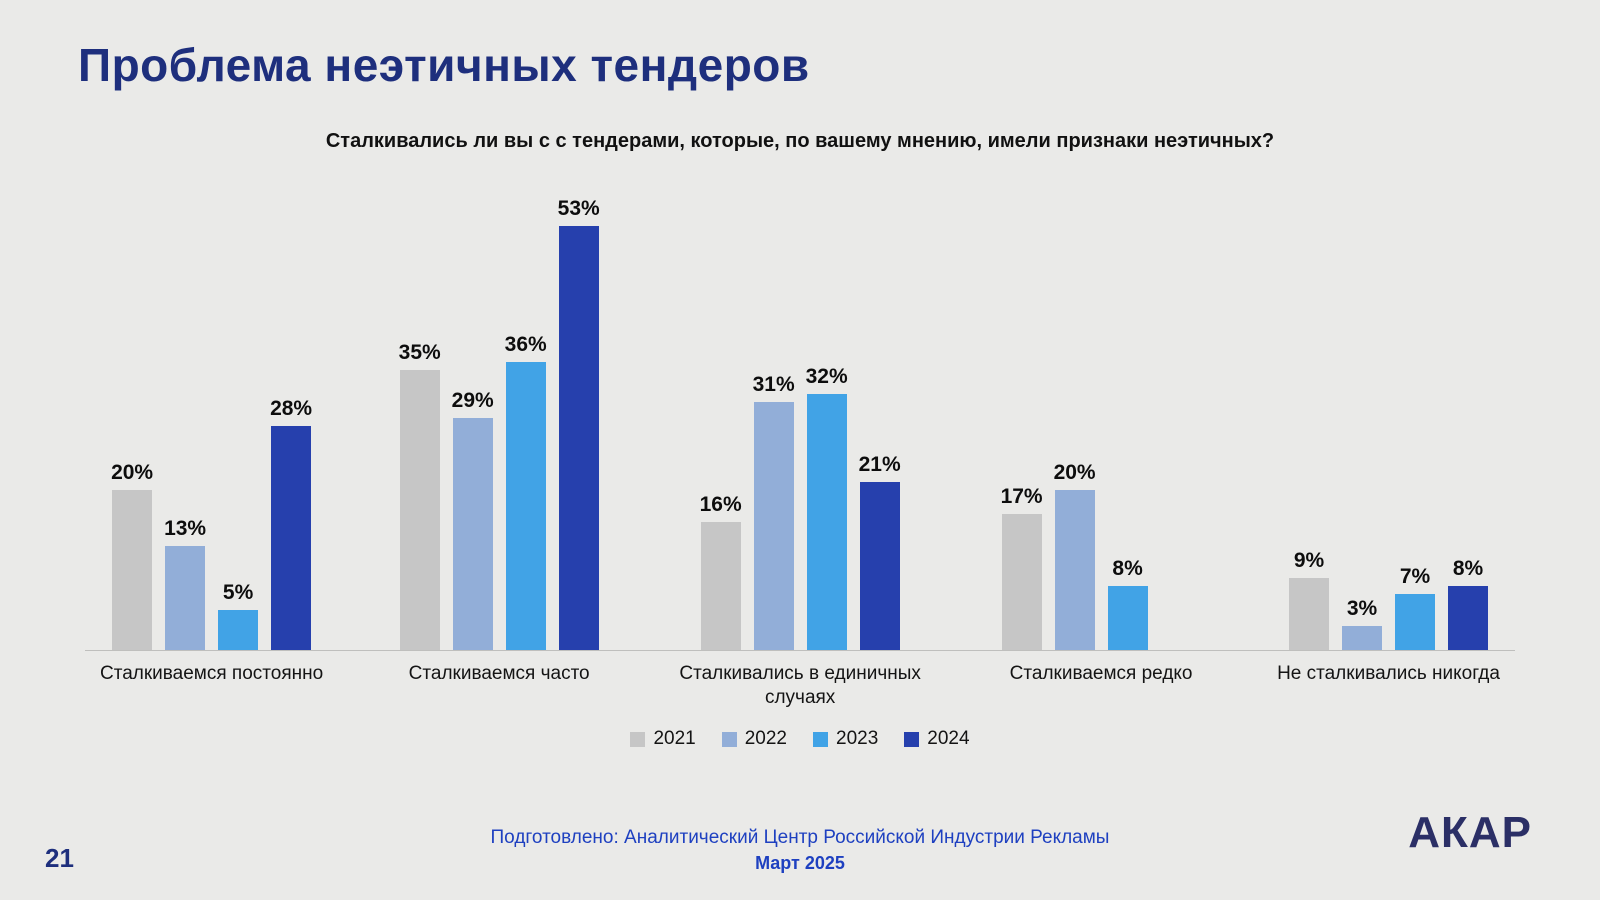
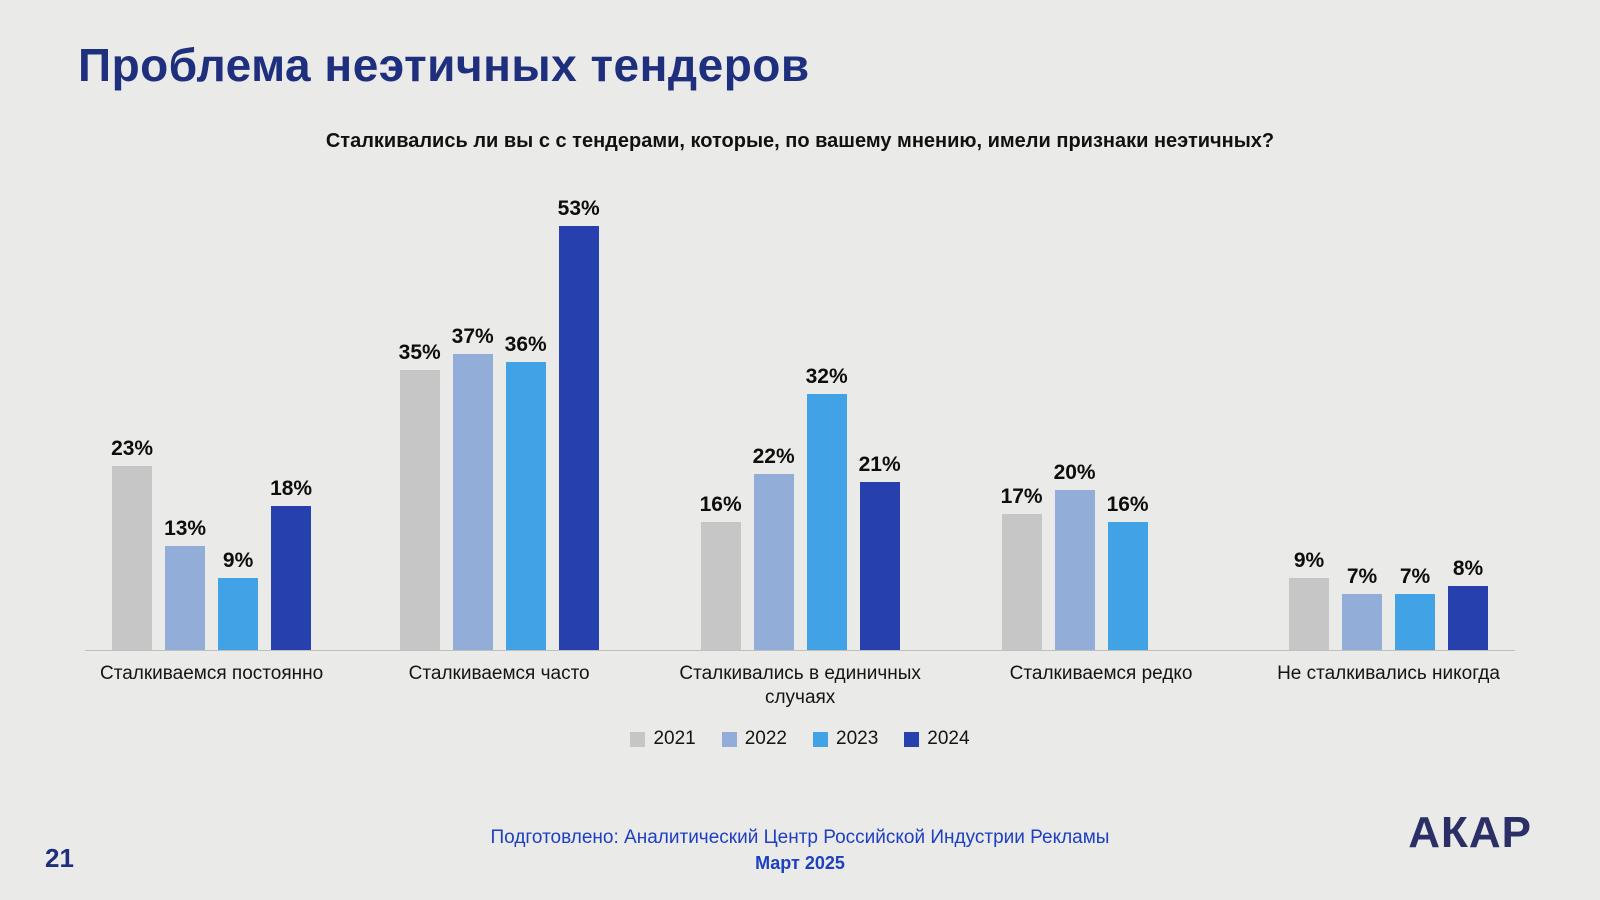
2021/Сталкиваемся постоянно: 20% -> 23%
2023/Сталкиваемся постоянно: 5% -> 9%
2024/Сталкиваемся постоянно: 28% -> 18%
2022/Сталкиваемся часто: 29% -> 37%
2022/Сталкивались в единичных случаях: 31% -> 22%
2023/Сталкиваемся редко: 8% -> 16%
2022/Не сталкивались никогда: 3% -> 7%
